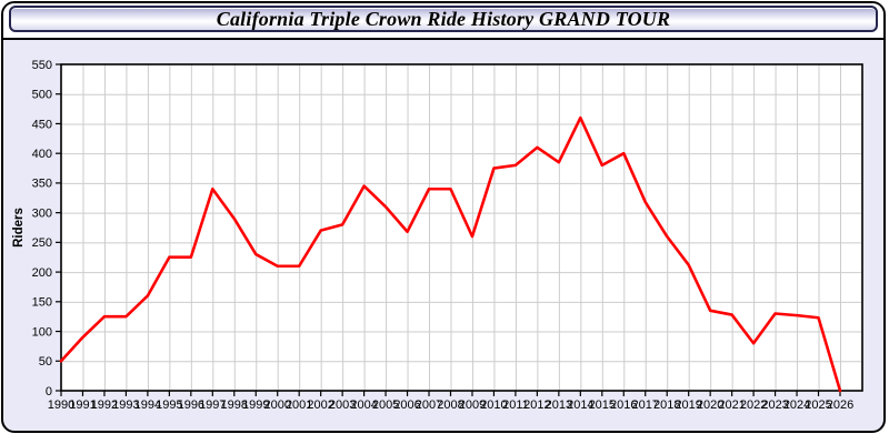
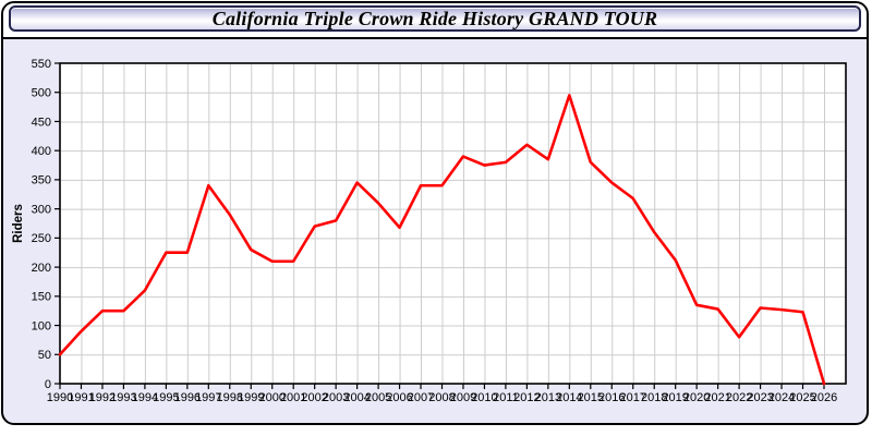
2009: 260 -> 390
2014: 460 -> 500
2016: 400 -> 340
